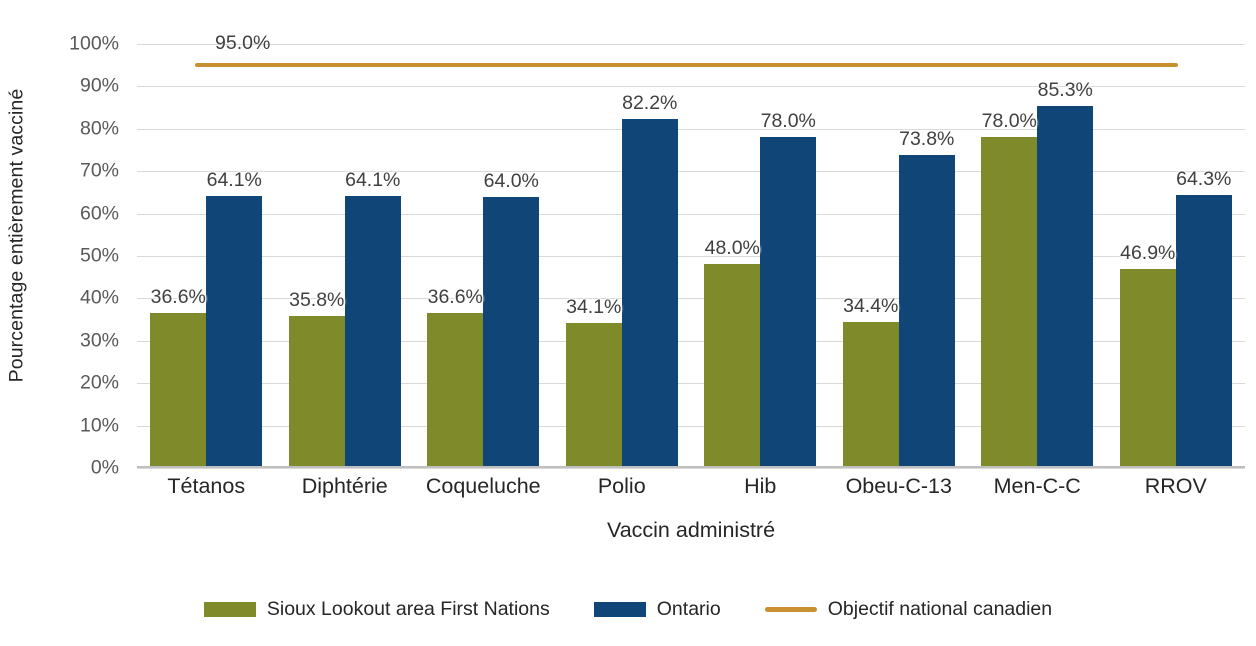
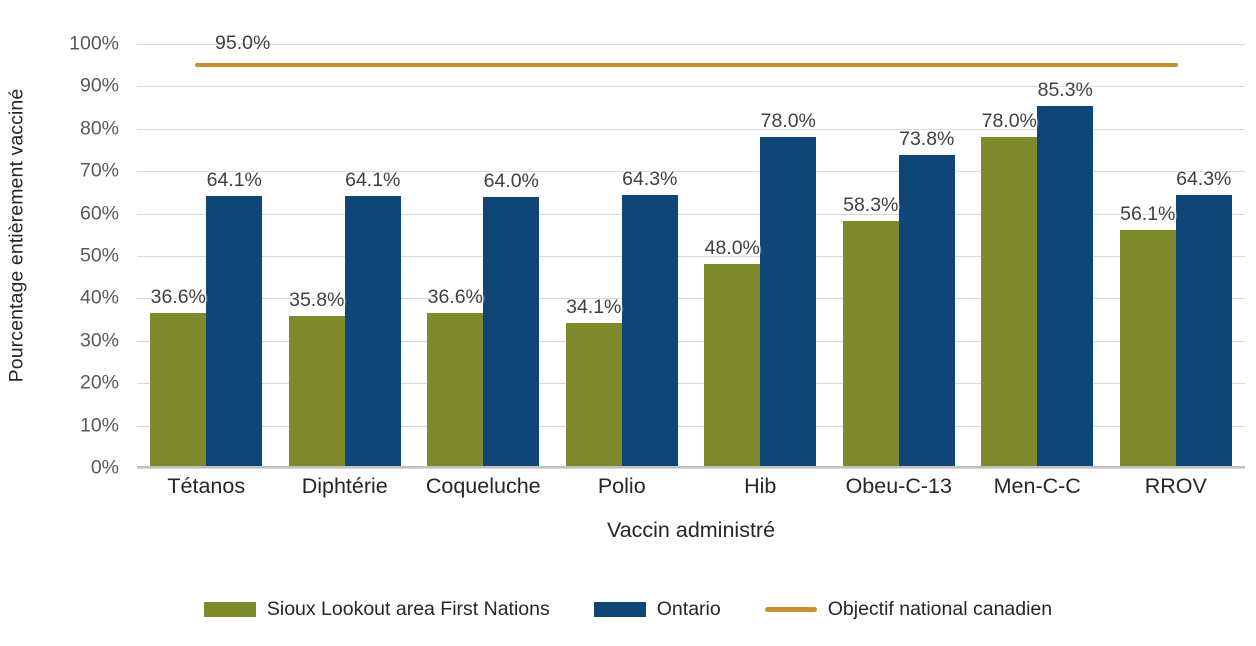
Ontario/Polio: 82.2% -> 64.3%
Sioux Lookout area First Nations/Obeu-C-13: 34.4% -> 58.3%
Sioux Lookout area First Nations/RROV: 46.9% -> 56.1%
